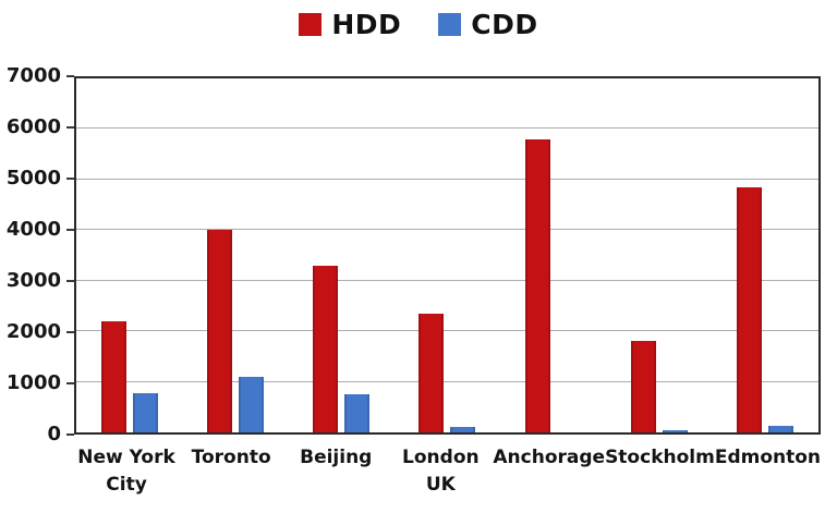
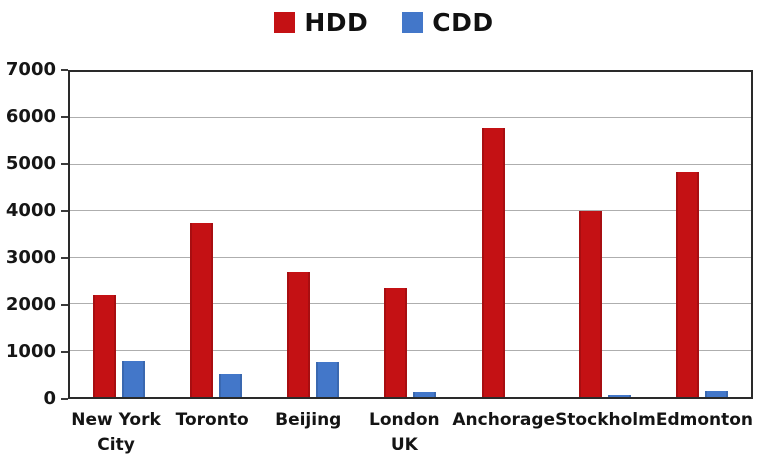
HDD/Toronto: 4000 -> 3800
CDD/Toronto: 1100 -> 500
HDD/Beijing: 3300 -> 2700
HDD/Stockholm: 1800 -> 4000
